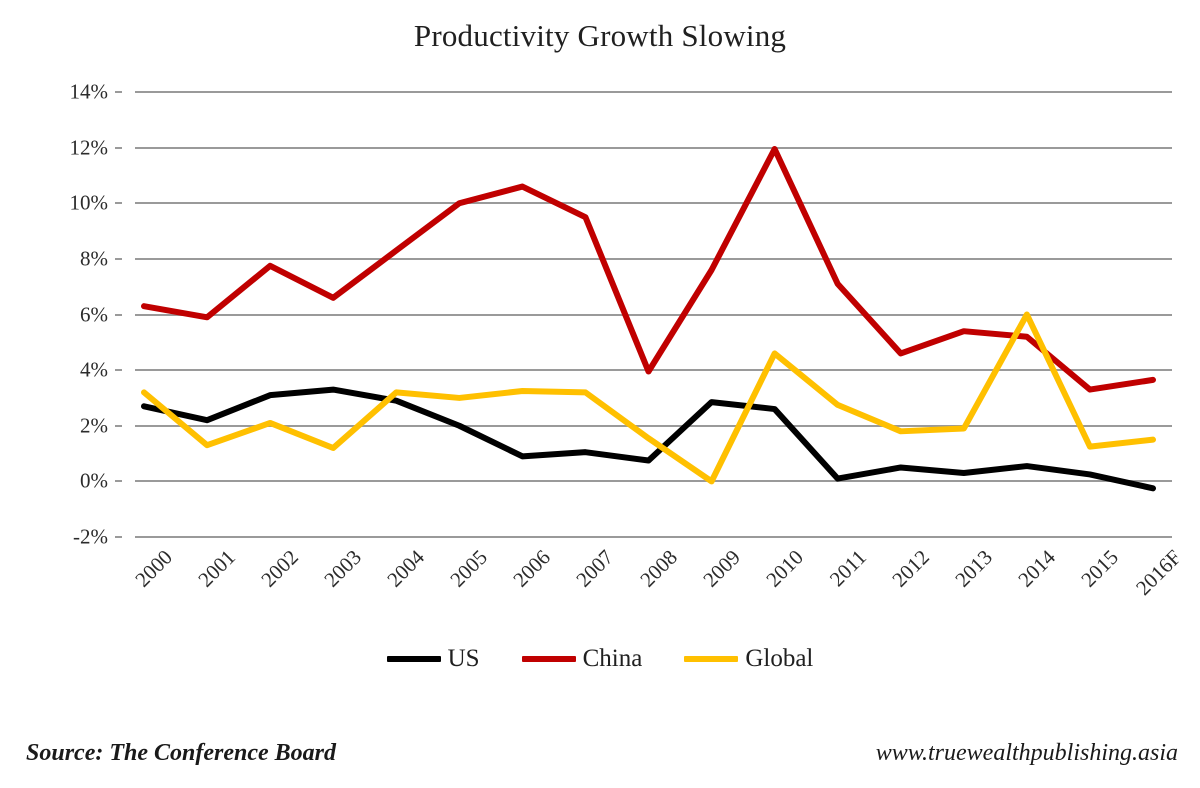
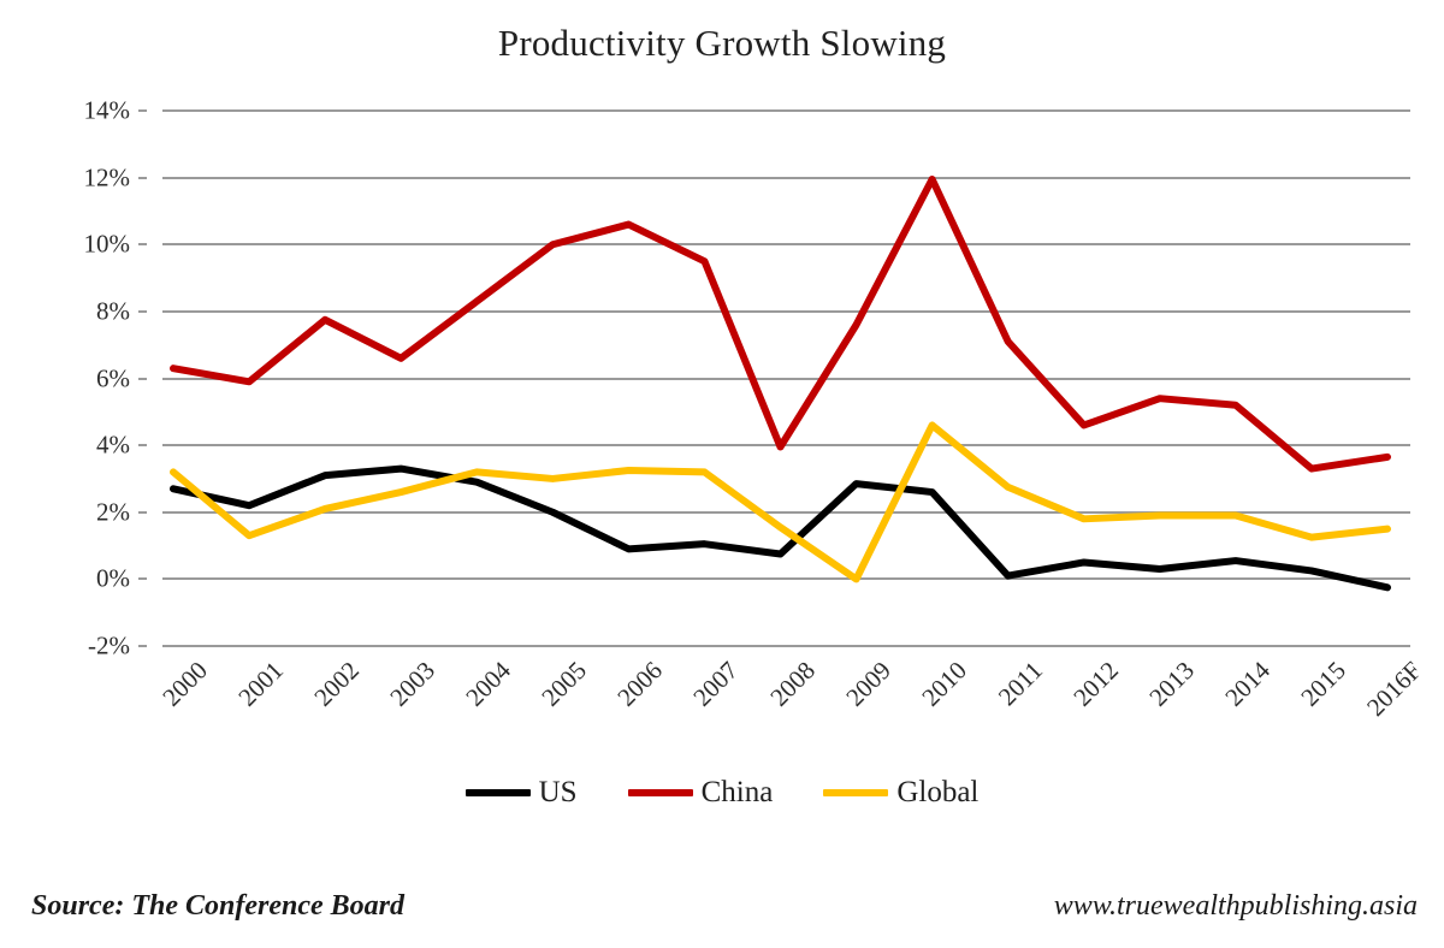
Global/2003: 1.2% -> 2.6%
Global/2014: 6.0% -> 1.9%
